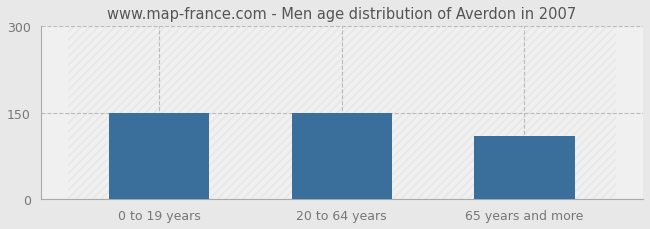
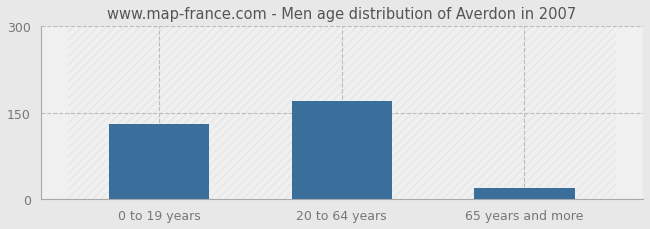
0 to 19 years: 150 -> 130
20 to 64 years: 150 -> 170
65 years and more: 110 -> 20
